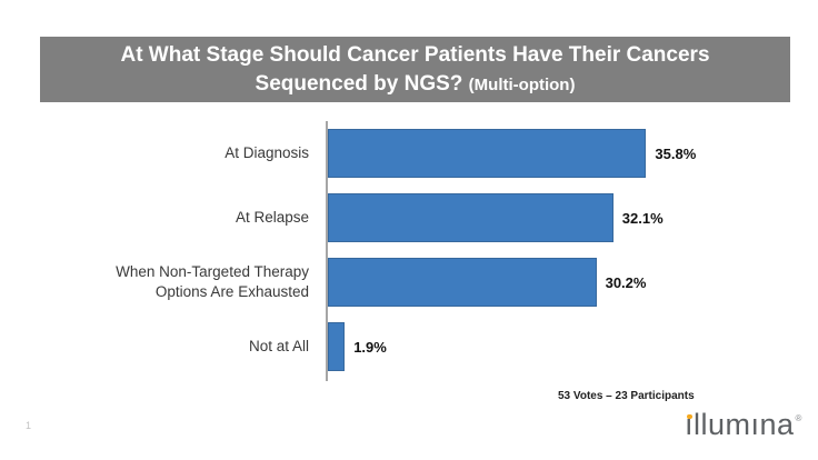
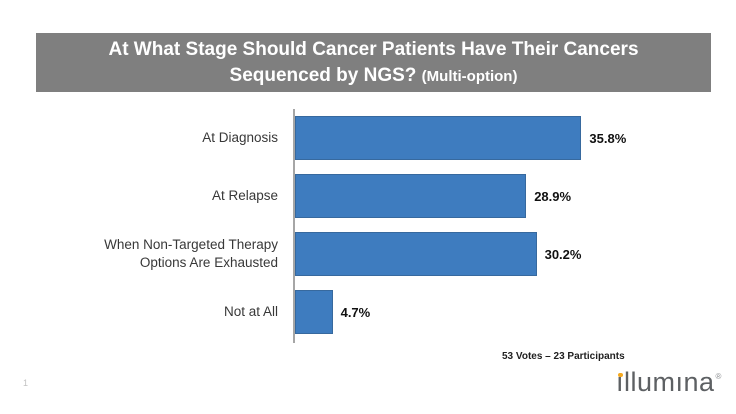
At Relapse: 32.1% -> 28.9%
Not at All: 1.9% -> 4.7%
